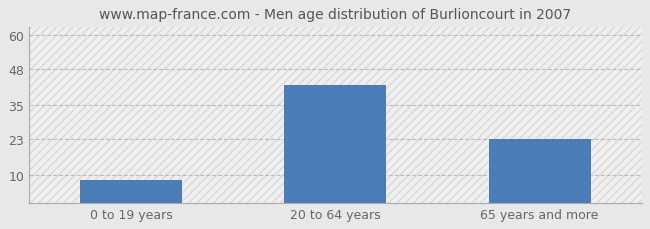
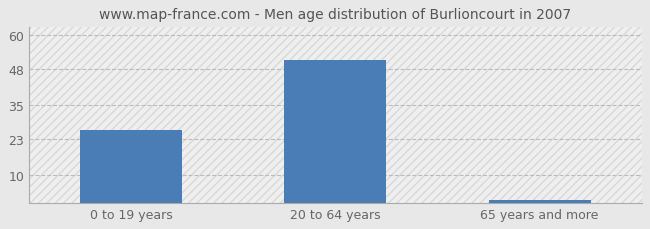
0 to 19 years: 8 -> 26
20 to 64 years: 42 -> 51
65 years and more: 23 -> 1
